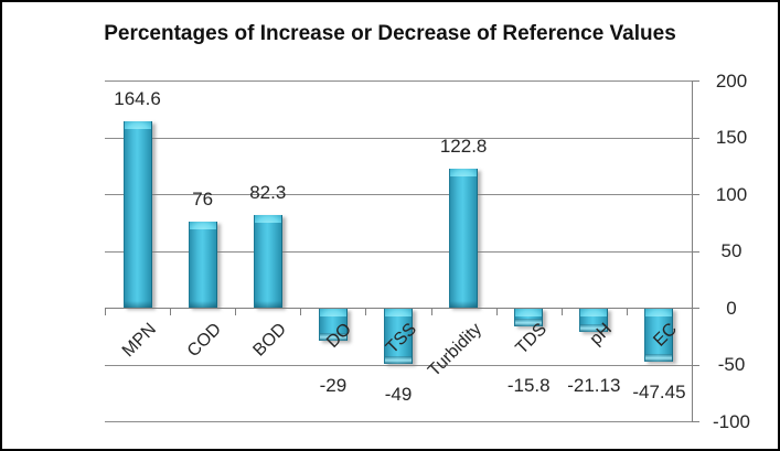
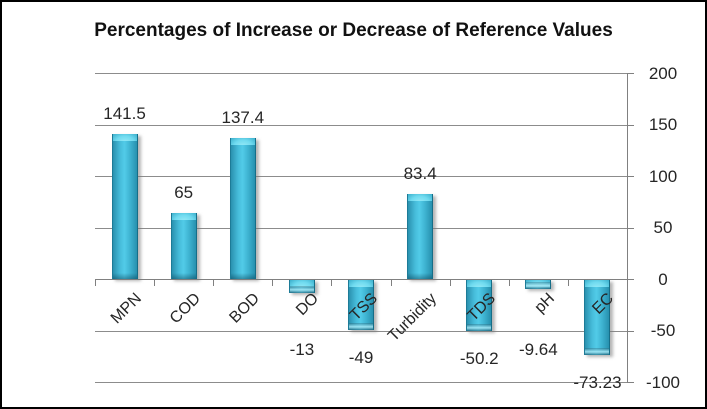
MPN: 164.6 -> 141.5
COD: 76 -> 65
BOD: 82.3 -> 137.4
DO: -29 -> -13
Turbidity: 122.8 -> 83.4
TDS: -15.8 -> -50.2
pH: -21.13 -> -9.64
EC: -47.45 -> -73.23
